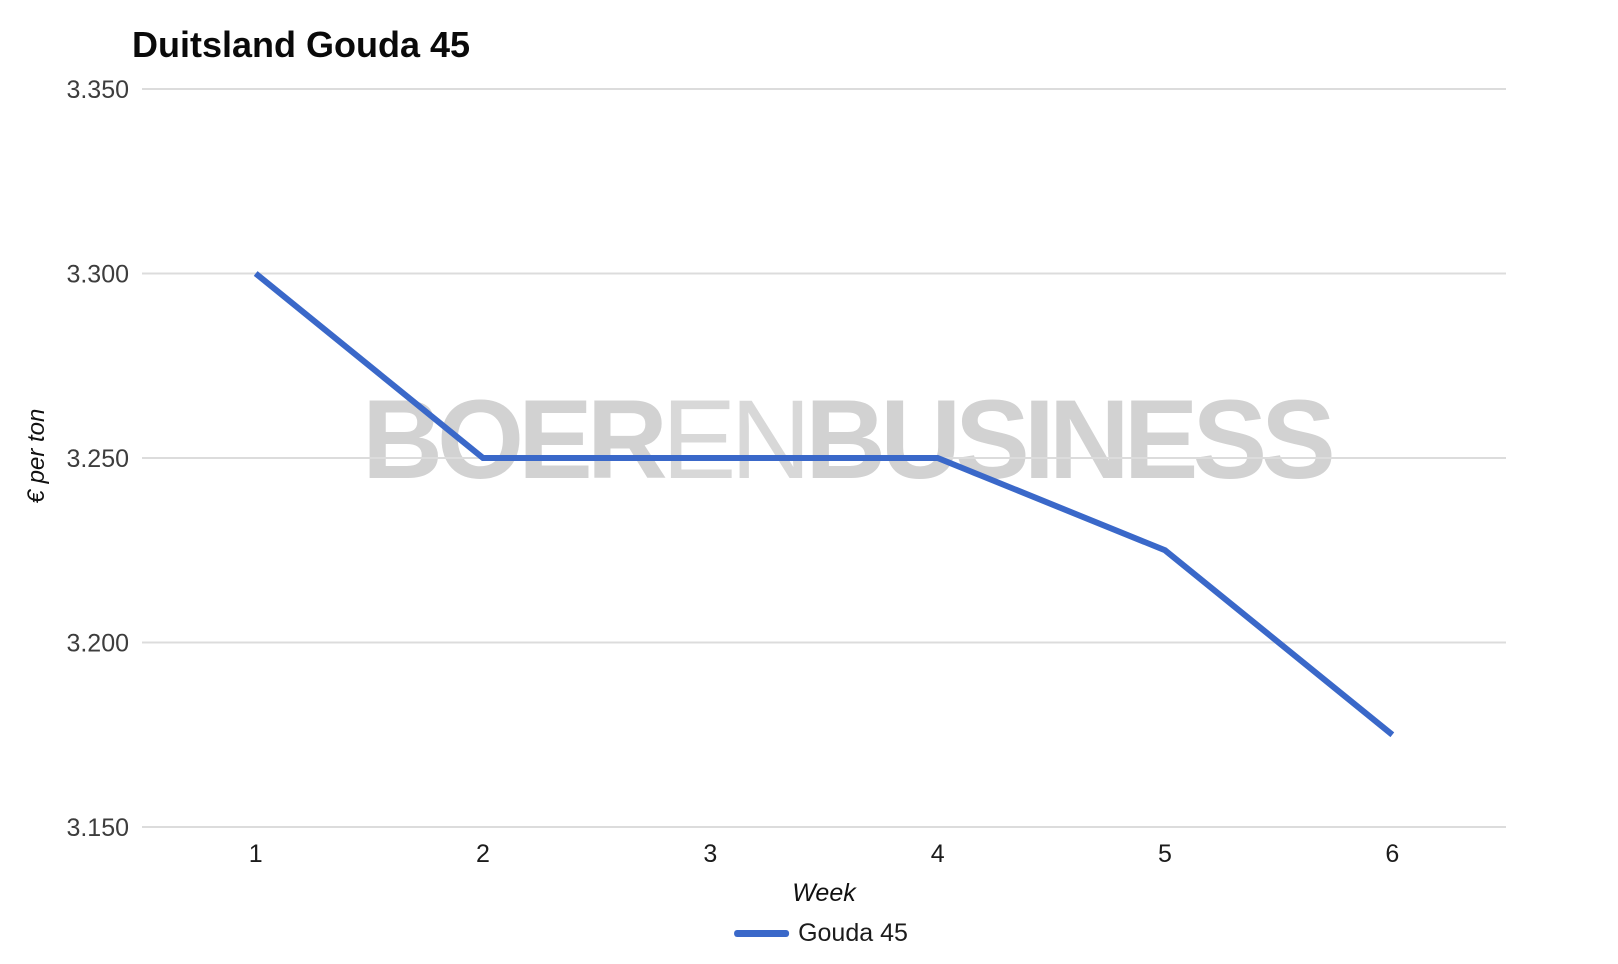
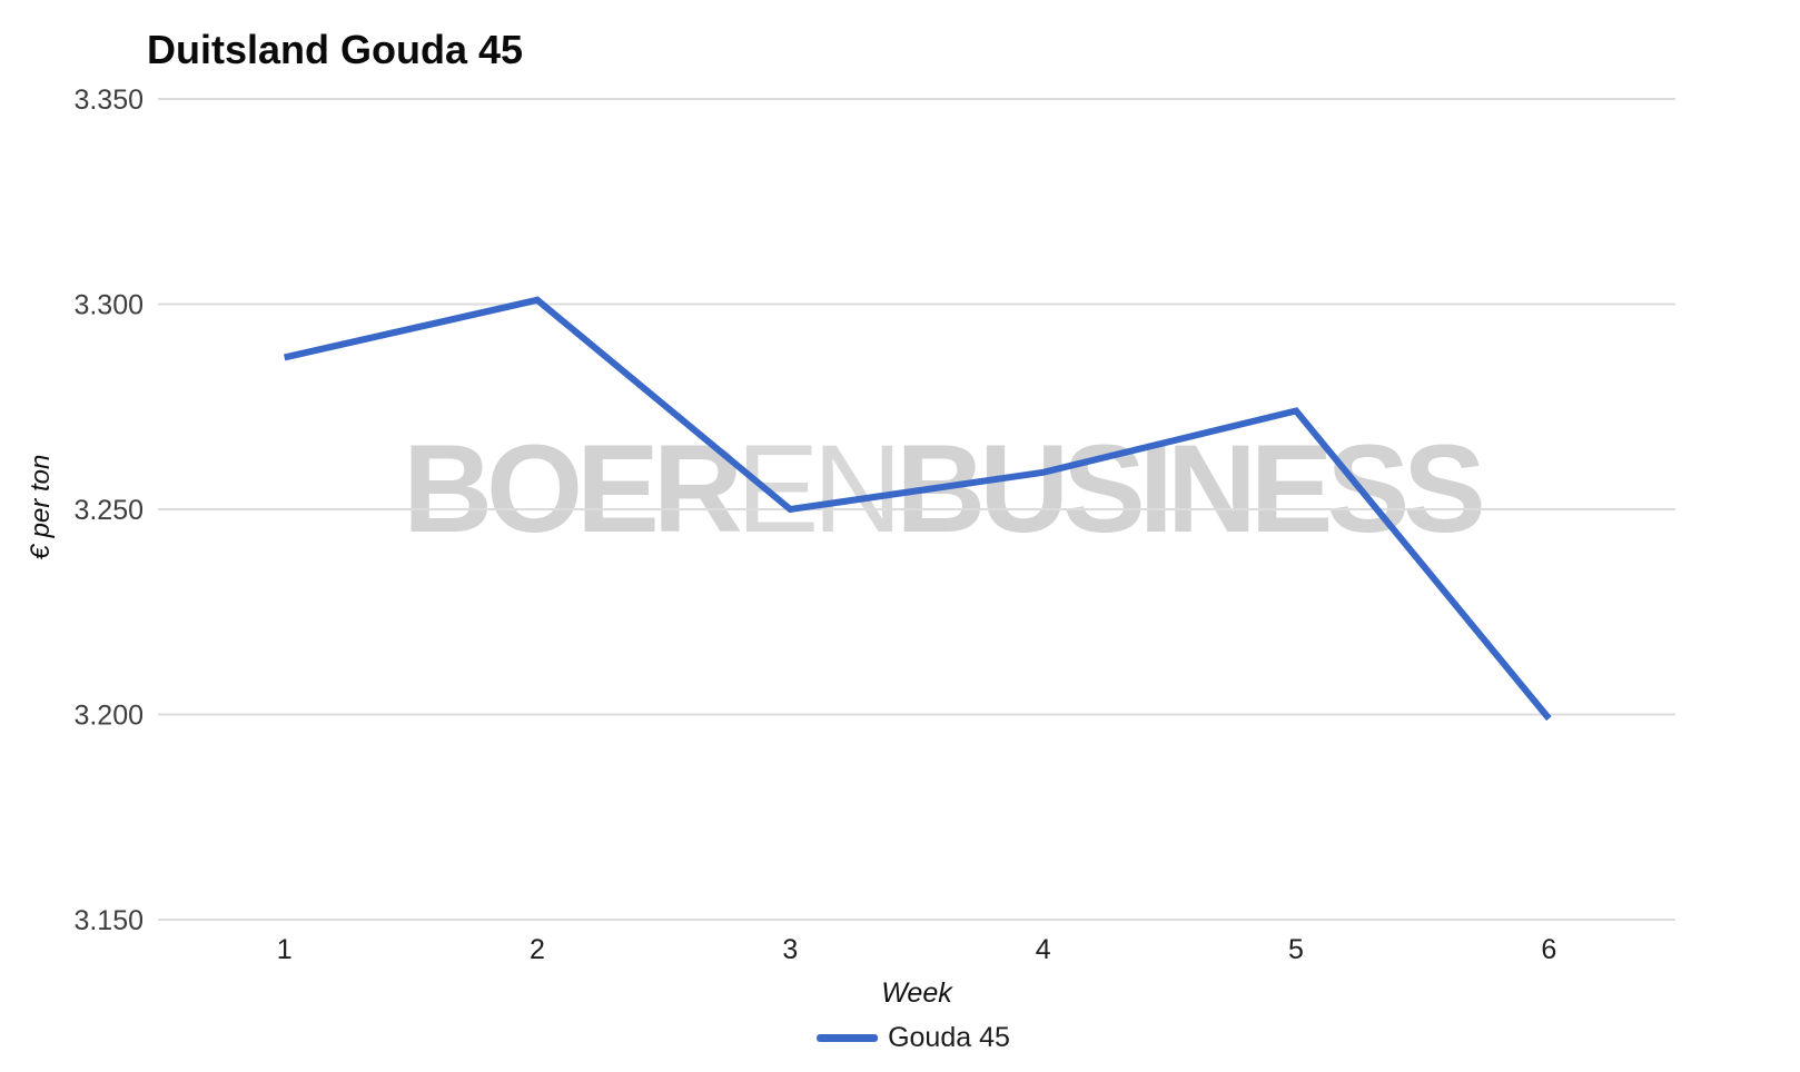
1: 3300 -> 3287
2: 3250 -> 3301
4: 3250 -> 3259
5: 3225 -> 3274
6: 3175 -> 3199
